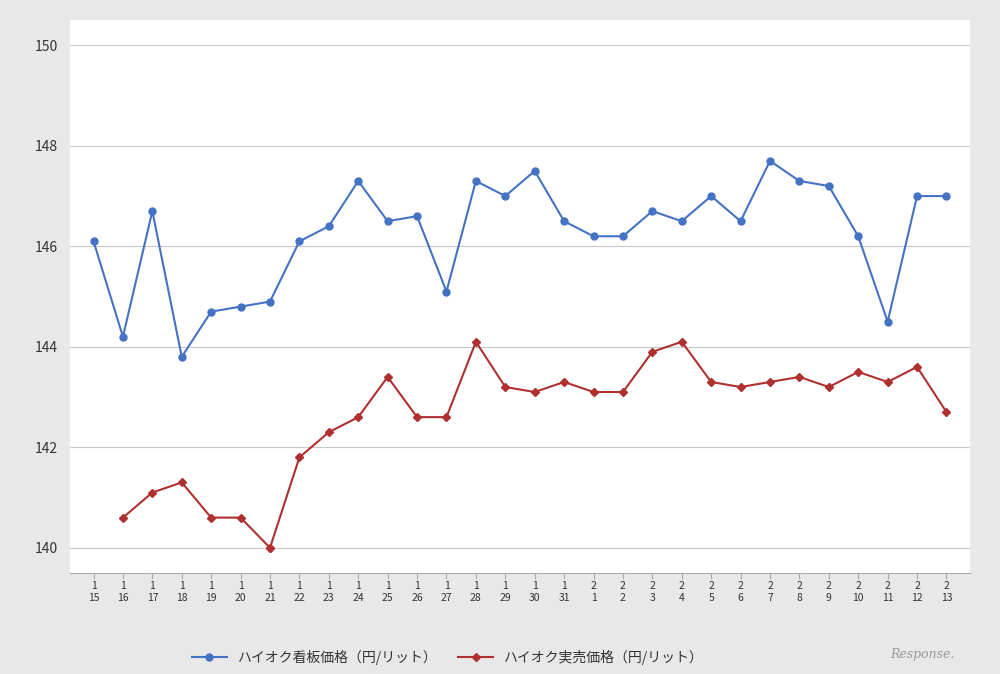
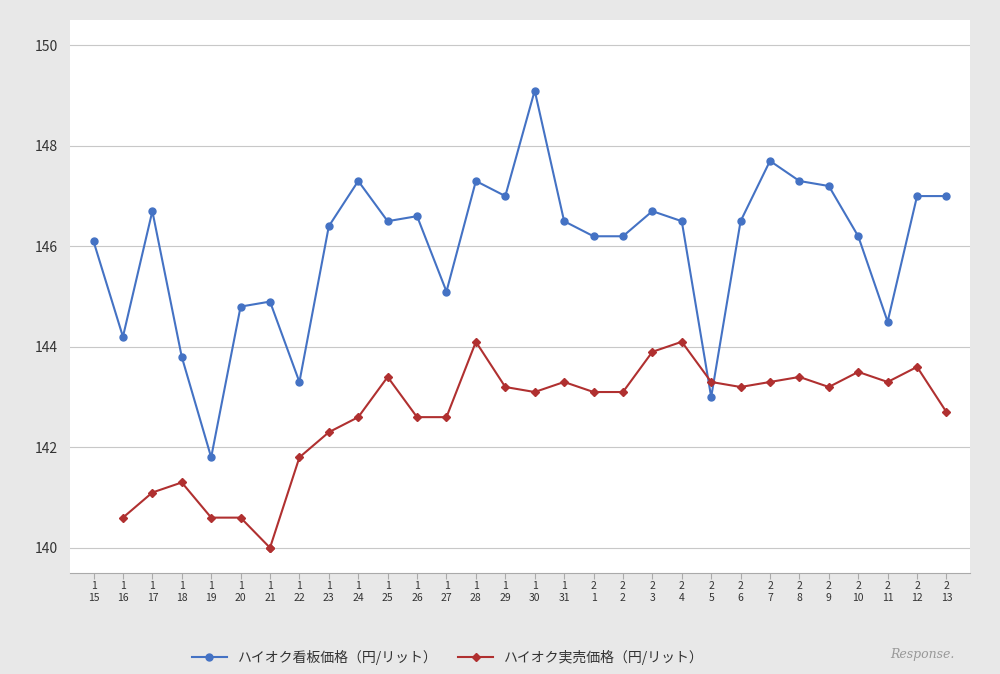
ハイオク看板価格（円/リット）/1 19: 144.7 -> 141.8
ハイオク看板価格（円/リット）/1 22: 146.1 -> 143.3
ハイオク看板価格（円/リット）/1 30: 147.5 -> 149.1
ハイオク看板価格（円/リット）/2 5: 147.0 -> 143.0
